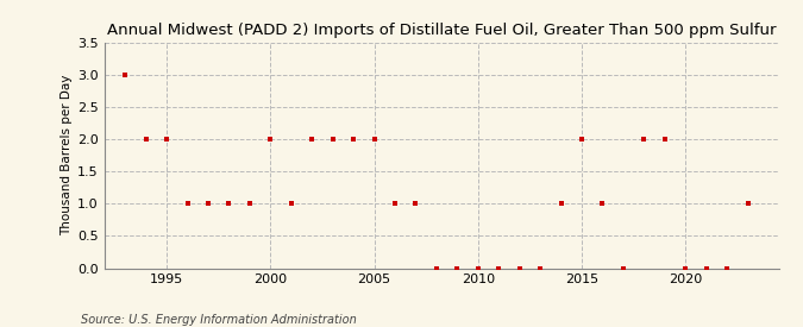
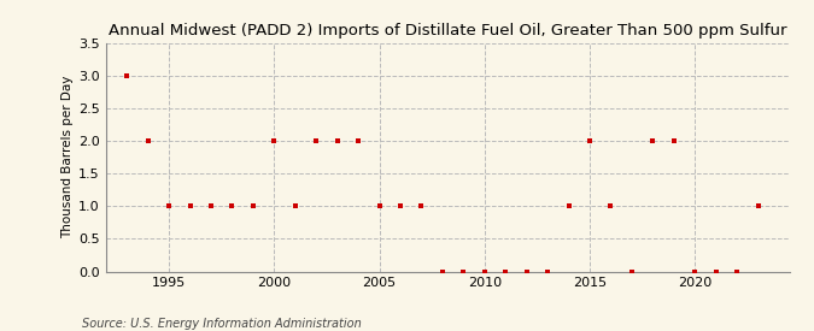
1995: 2 -> 1
2005: 2 -> 1
